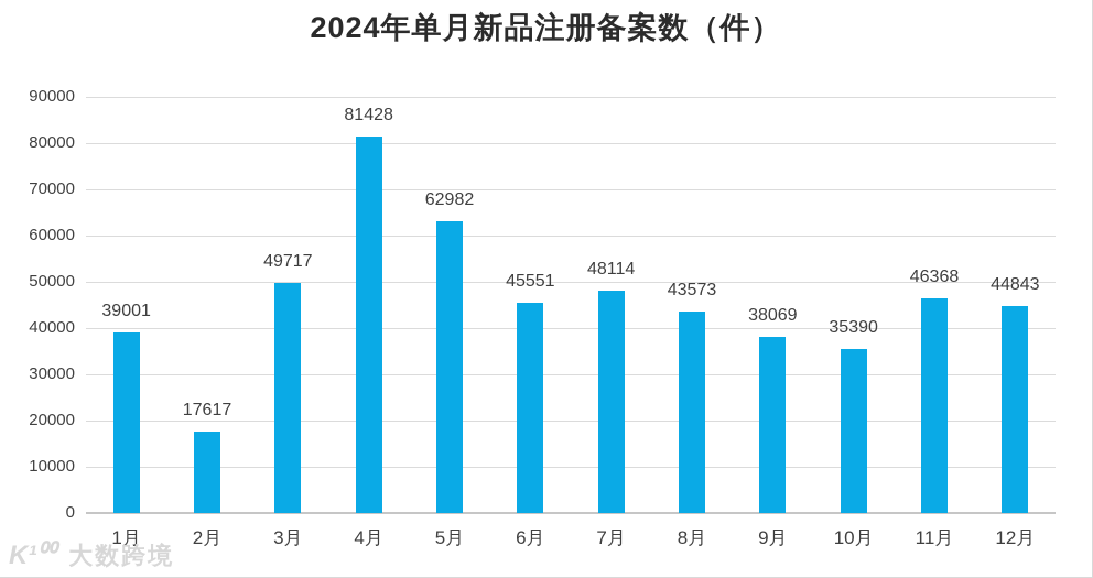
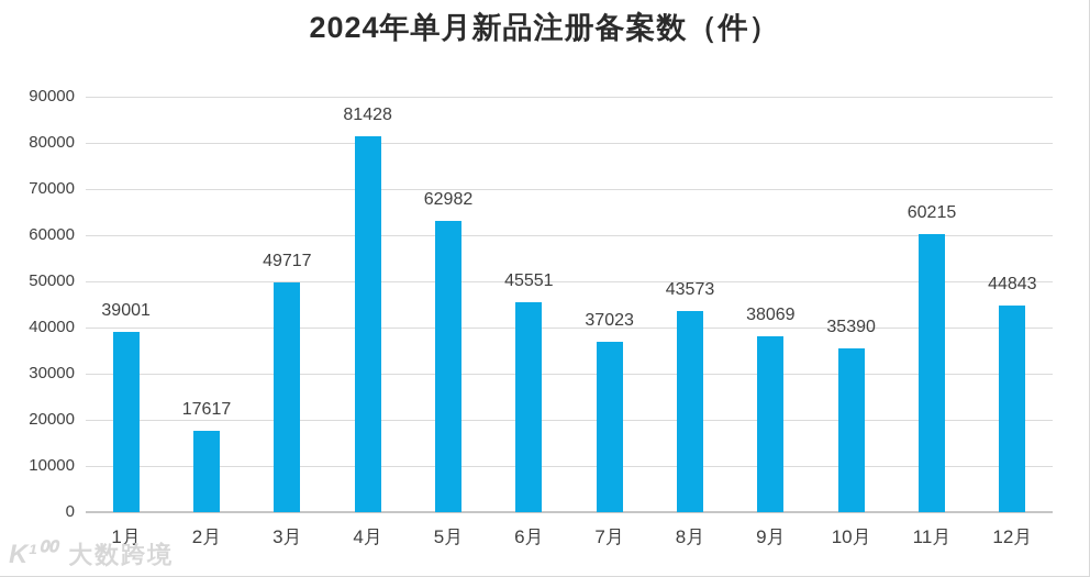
7月: 48114 -> 37023
11月: 46368 -> 60215
